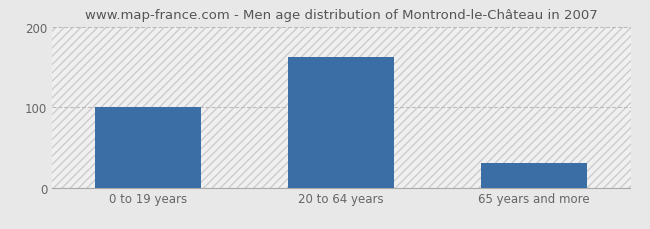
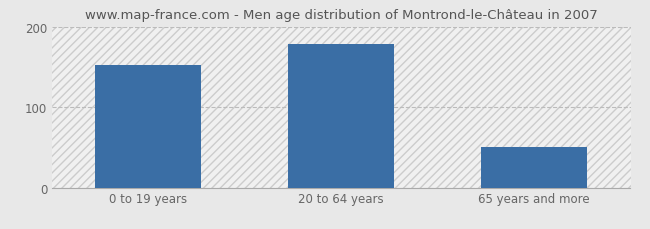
0 to 19 years: 100 -> 152
20 to 64 years: 162 -> 178
65 years and more: 30 -> 50
